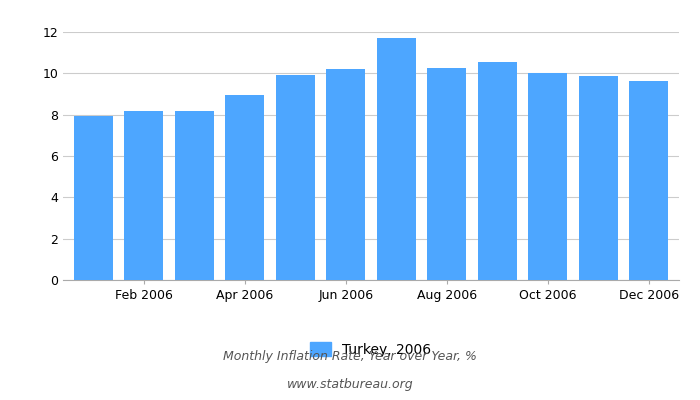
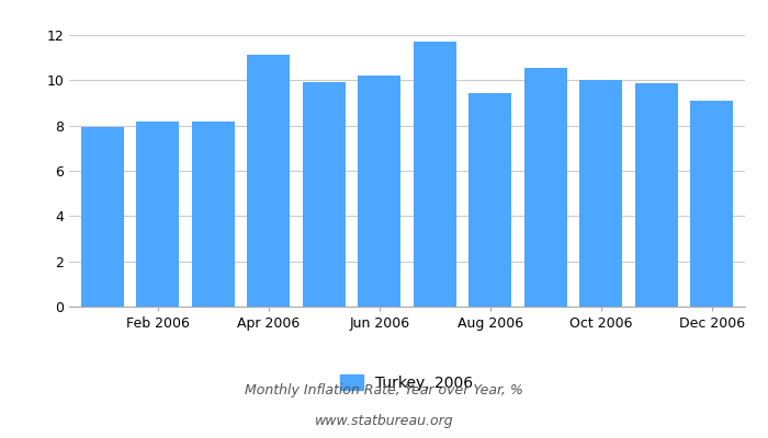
Apr 2006: 8.94 -> 11.15
Aug 2006: 10.26 -> 9.45
Dec 2006: 9.65 -> 9.10
